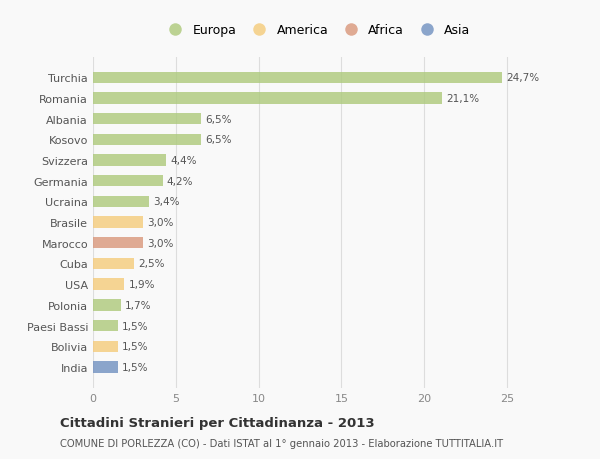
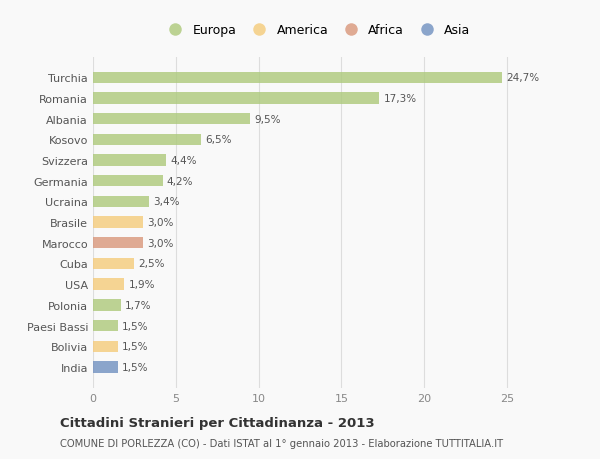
Romania: 21,1% -> 17,3%
Albania: 6,5% -> 9,5%
